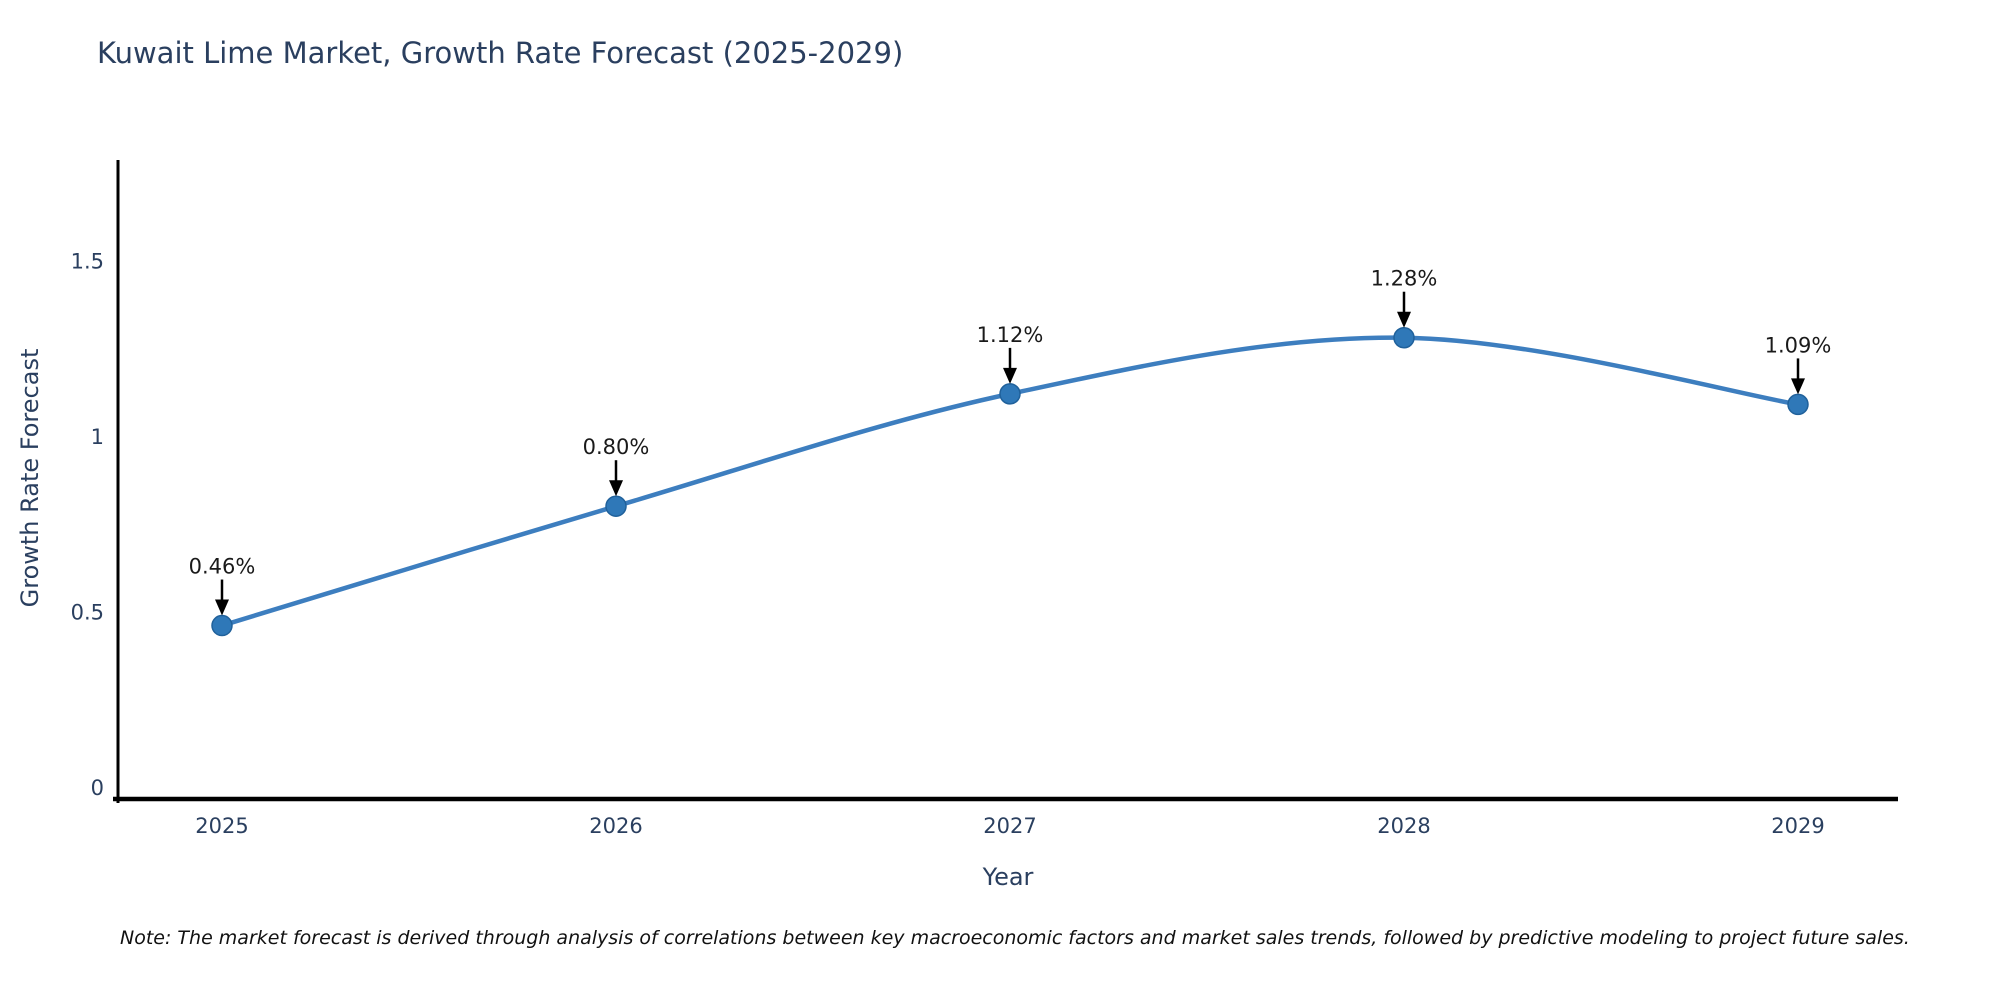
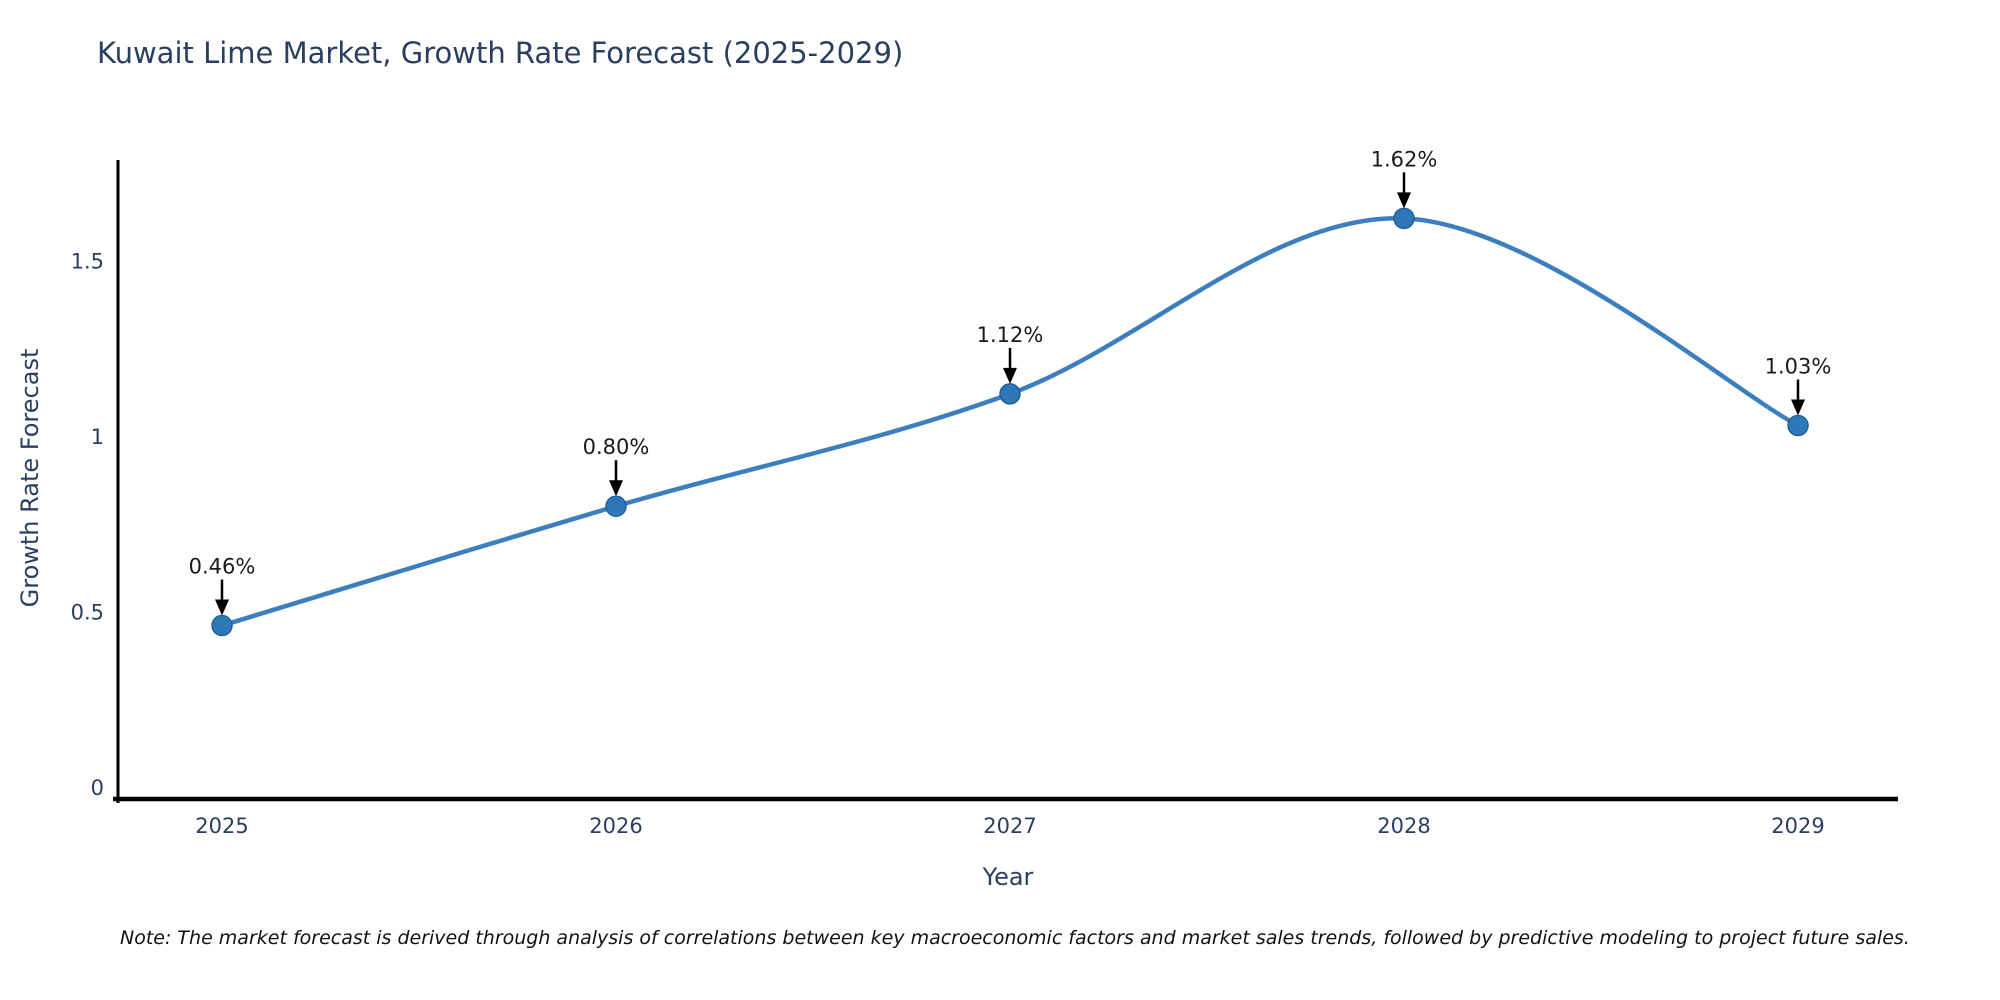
2028: 1.28% -> 1.62%
2029: 1.09% -> 1.03%
